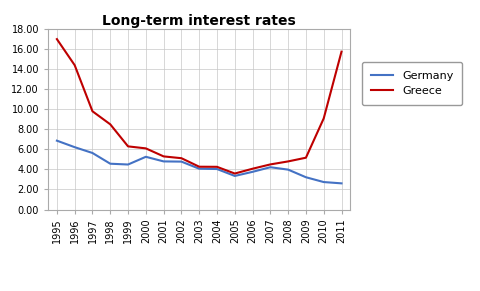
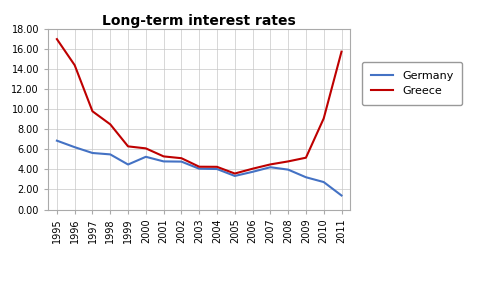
Germany/1998: 4.6 -> 5.5
Germany/2011: 2.6 -> 1.4
